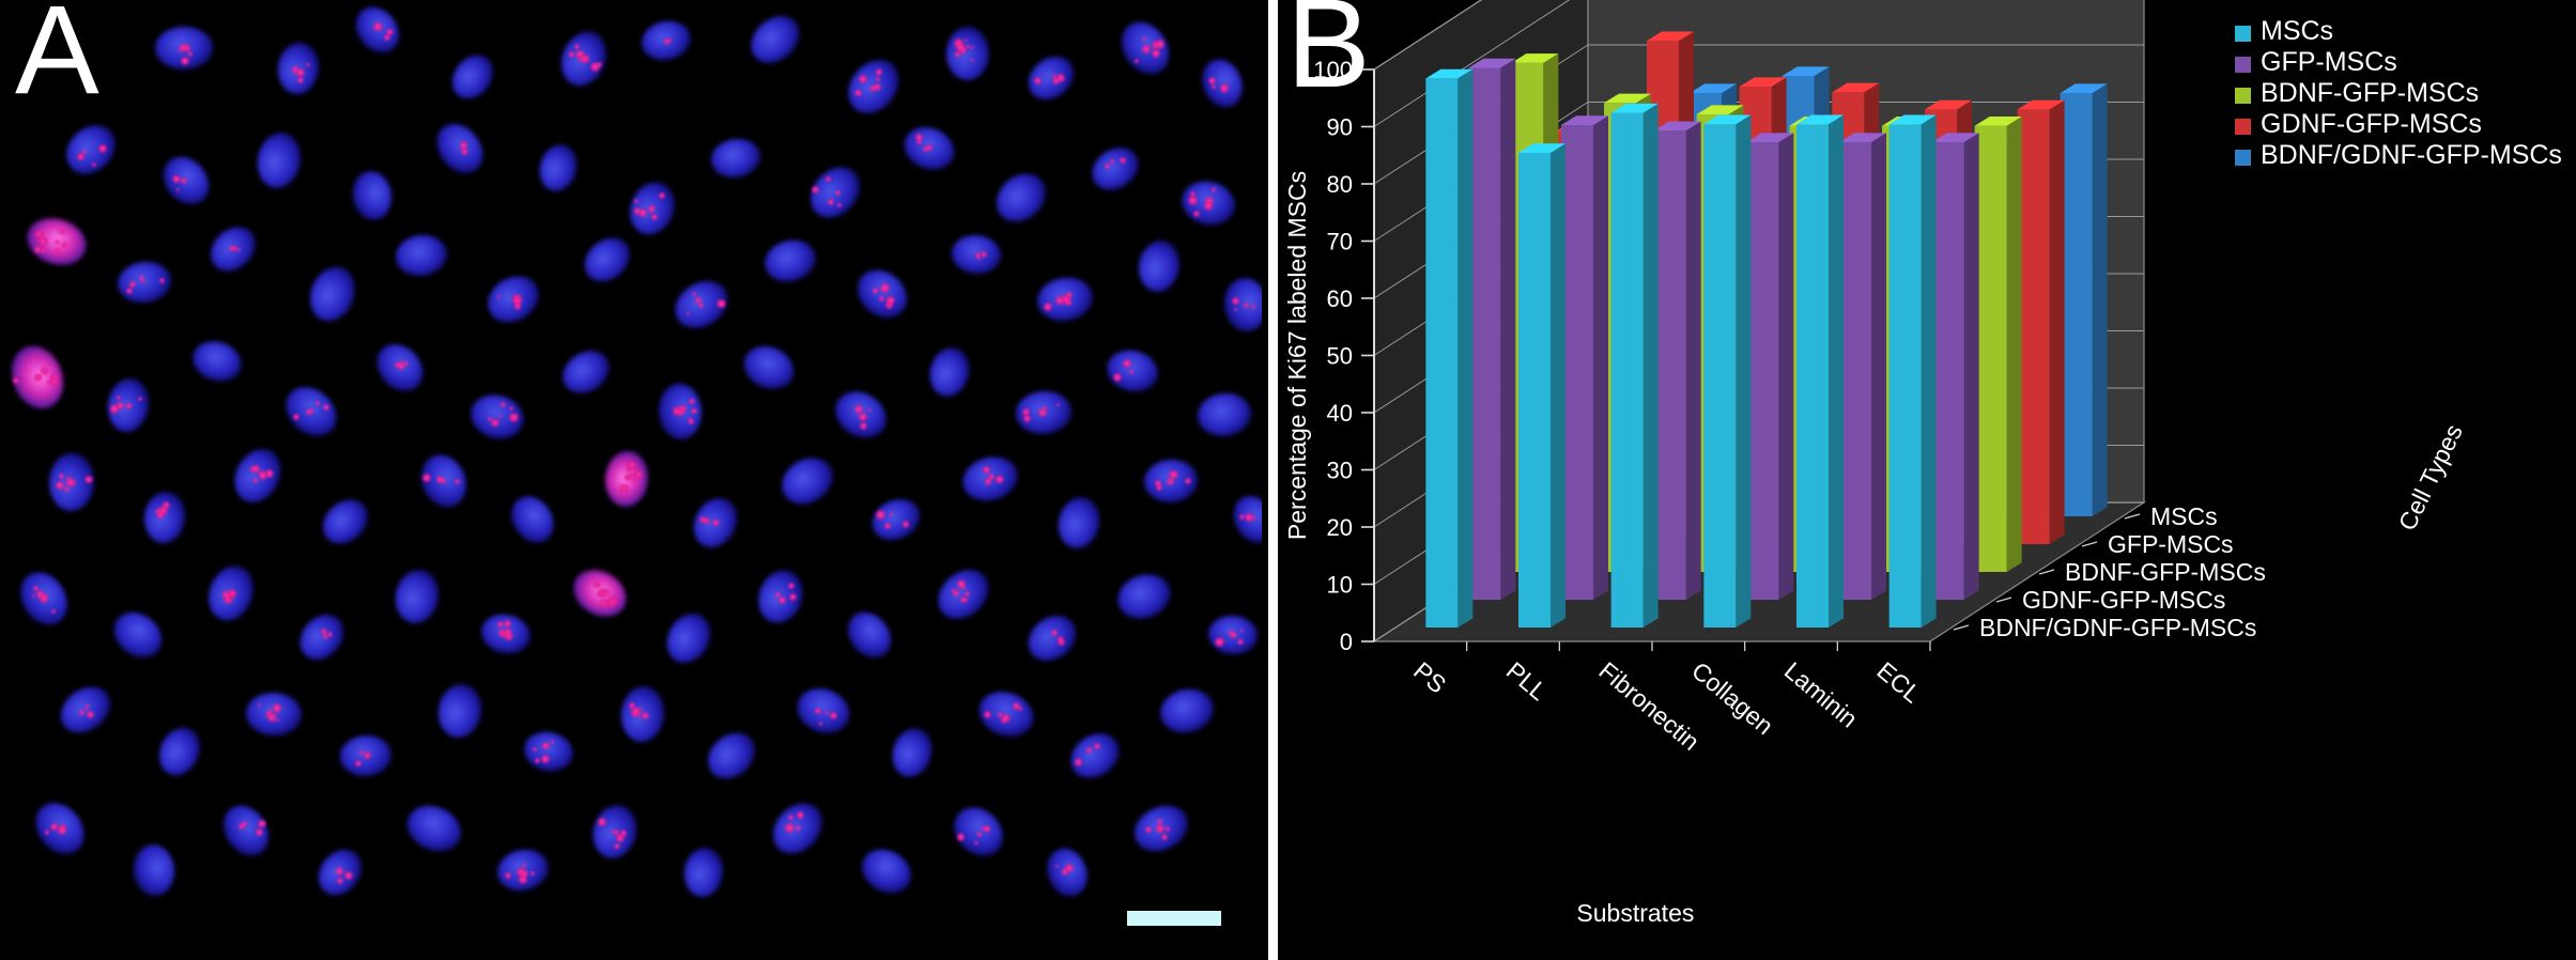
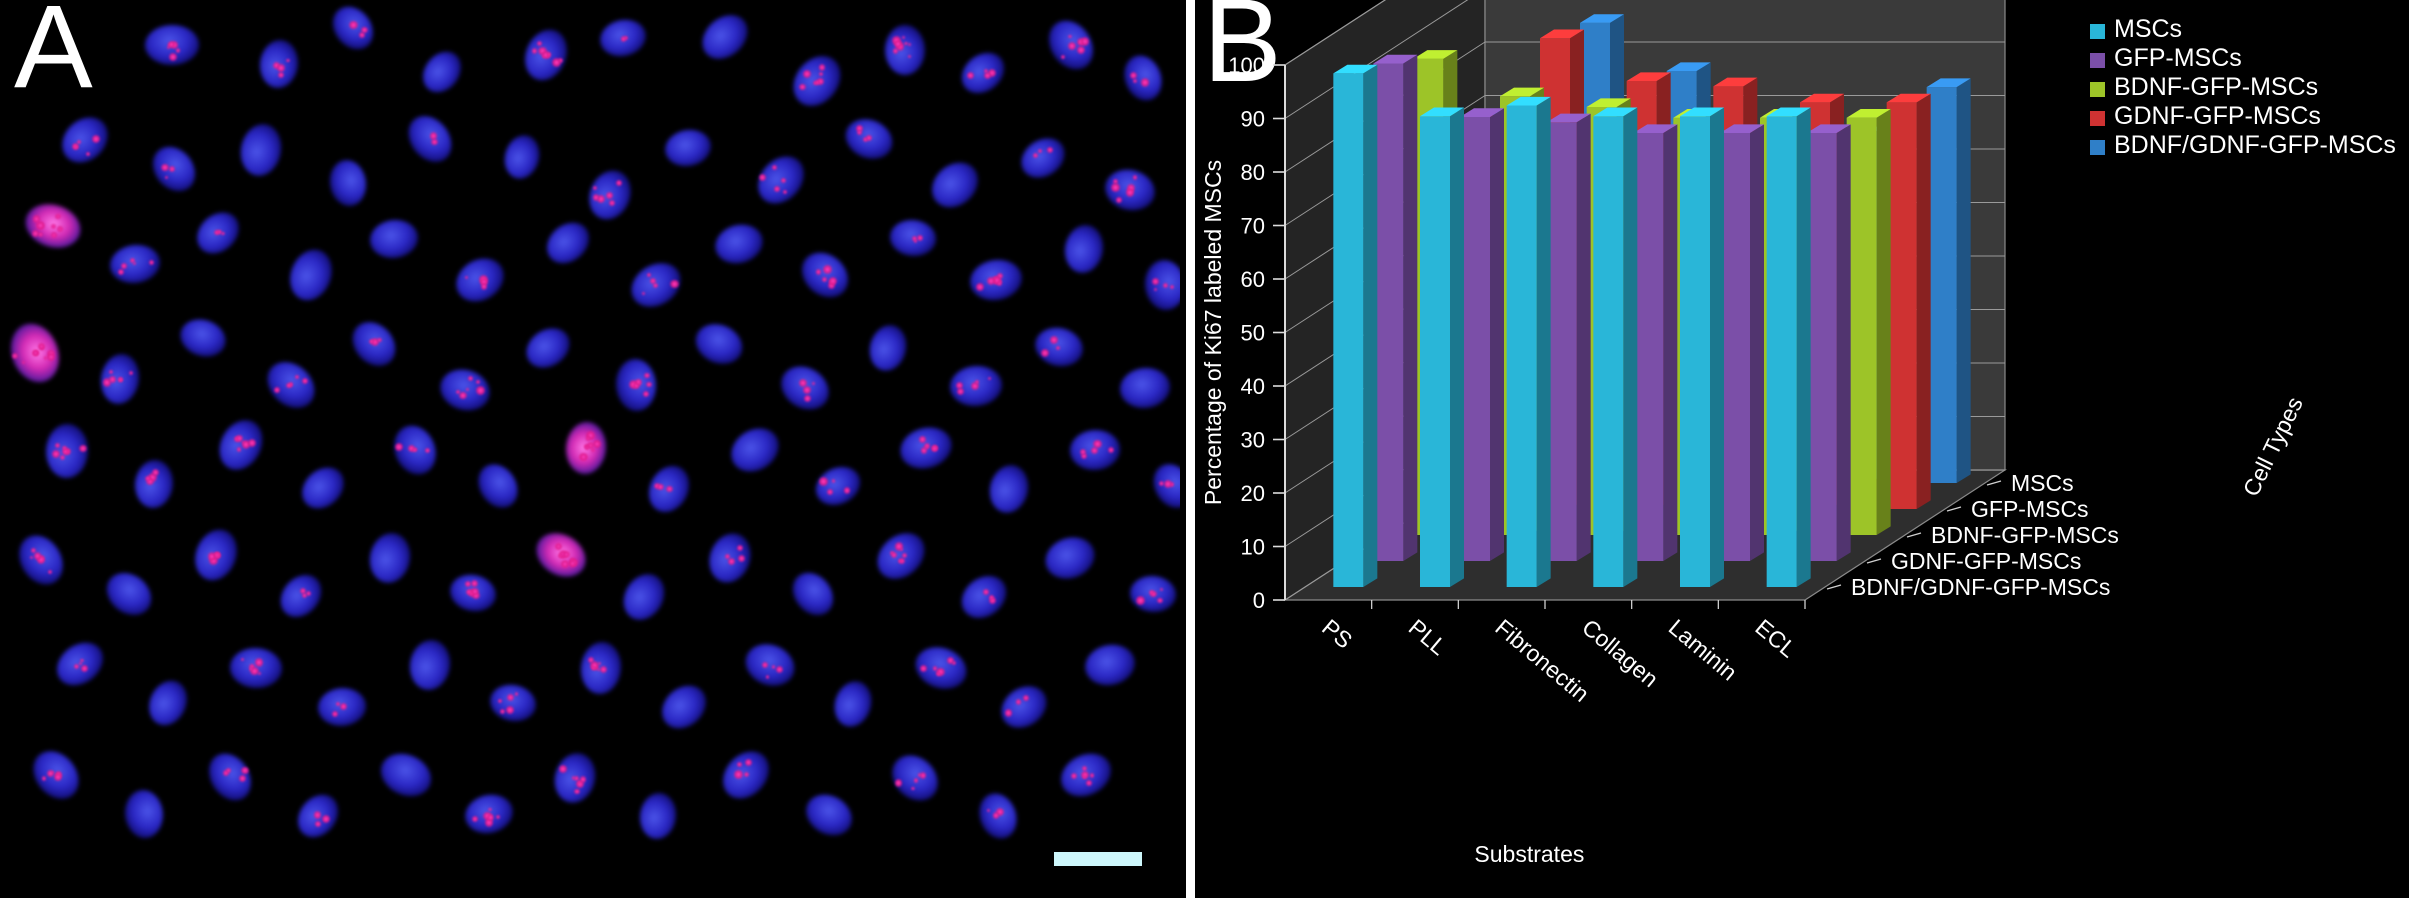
MSCs/PLL: 83 -> 88
BDNF/GDNF-GFP-MSCs/PLL: 74 -> 86
